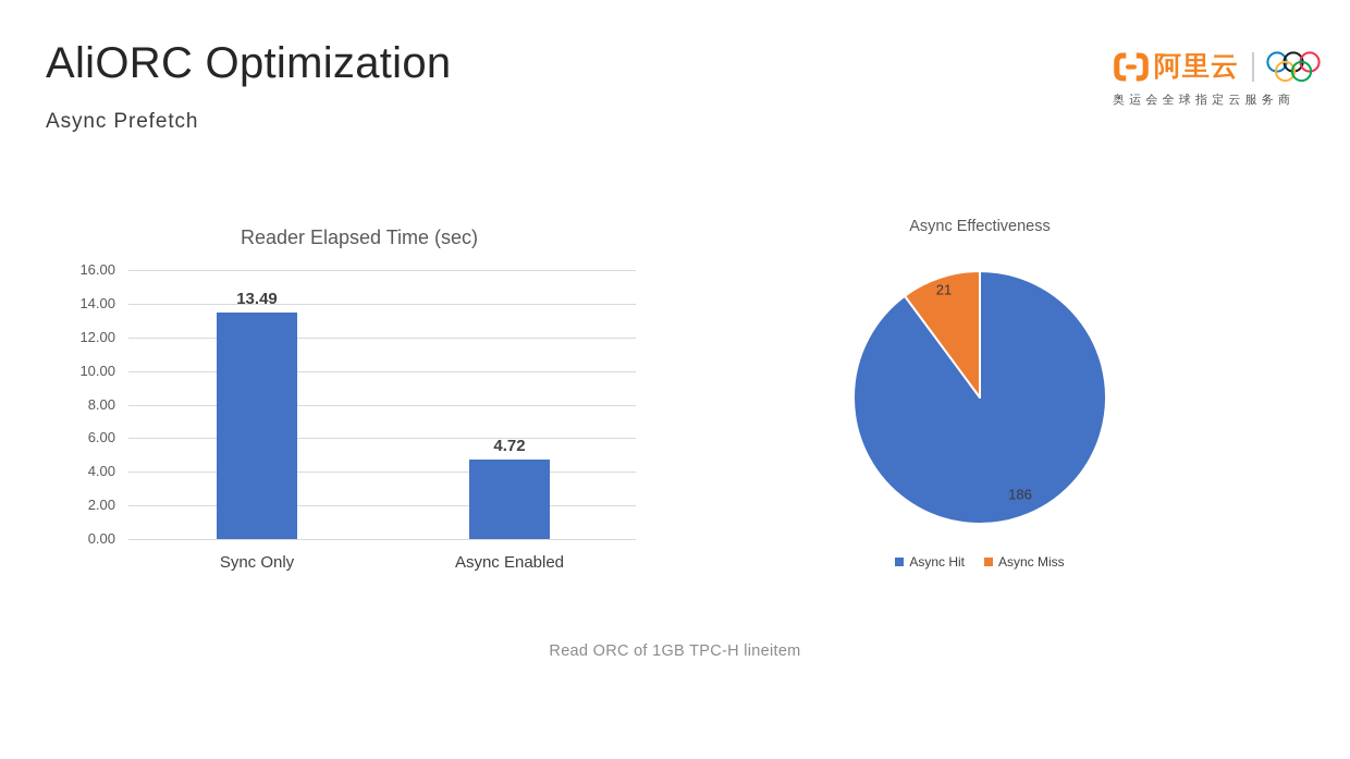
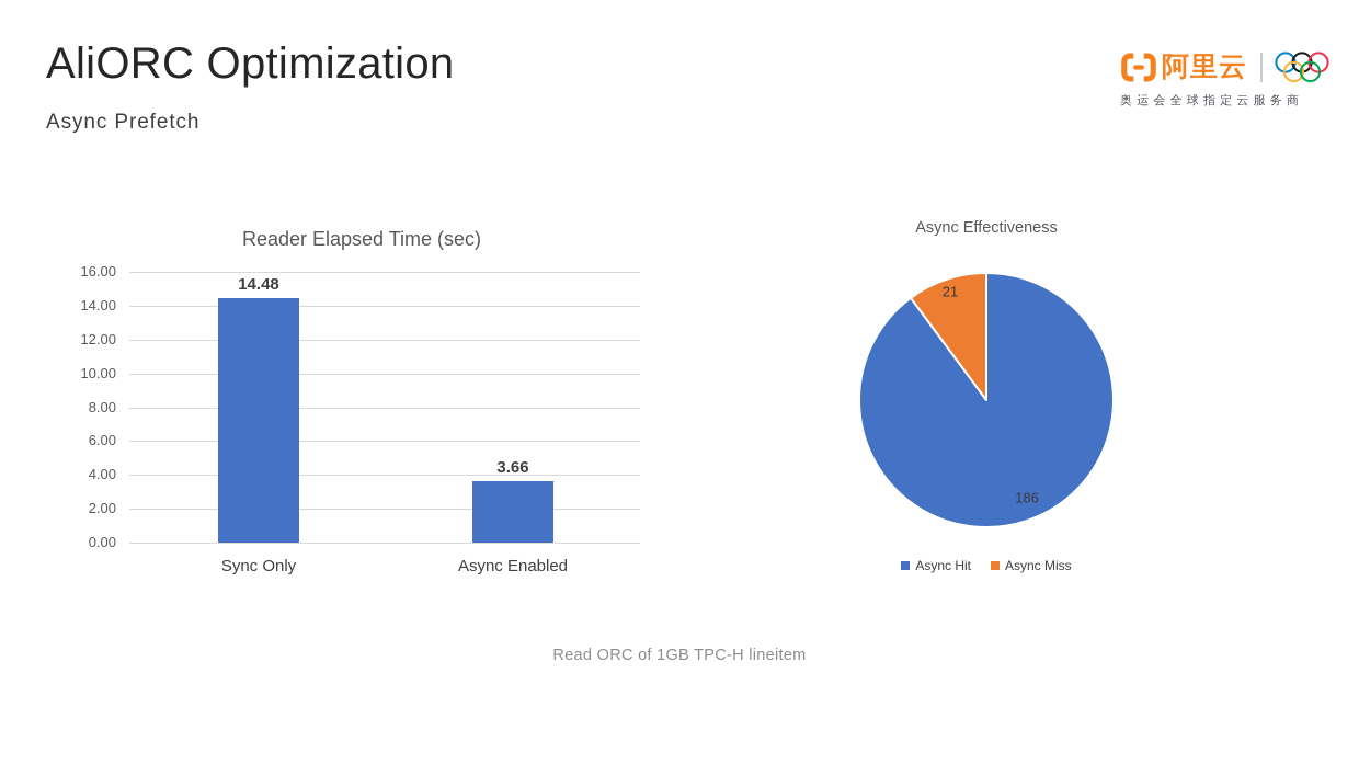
Reader Elapsed Time (sec)/Sync Only: 13.49 -> 14.48
Reader Elapsed Time (sec)/Async Enabled: 4.72 -> 3.66
